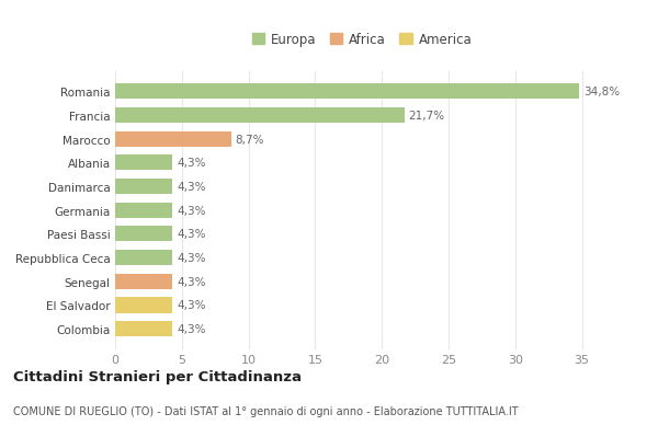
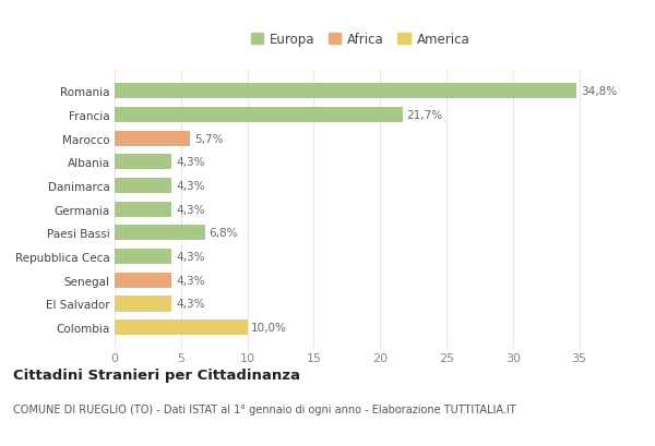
Marocco: 8,7% -> 5,7%
Paesi Bassi: 4,3% -> 6,8%
Colombia: 4,3% -> 10,0%
